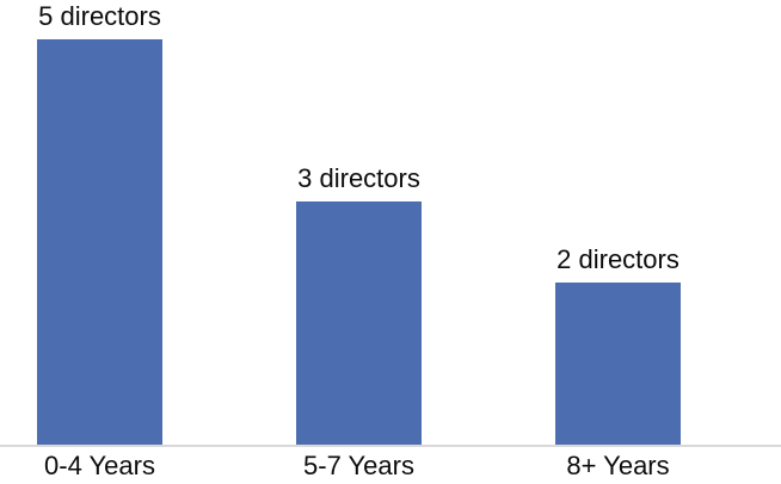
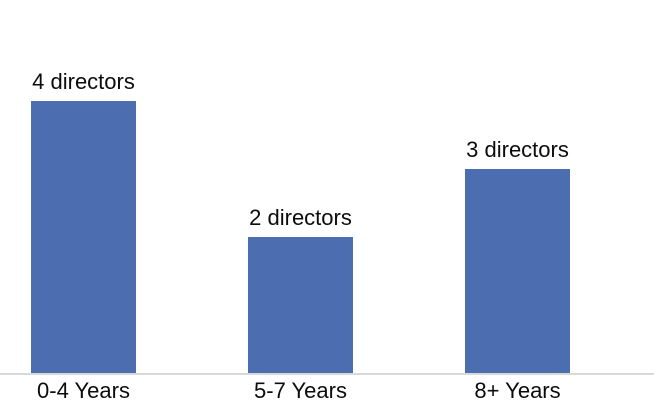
0-4 Years: 5 -> 4
5-7 Years: 3 -> 2
8+ Years: 2 -> 3
